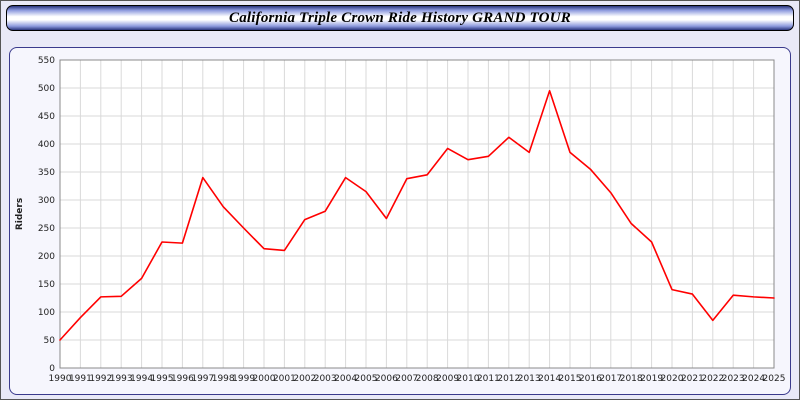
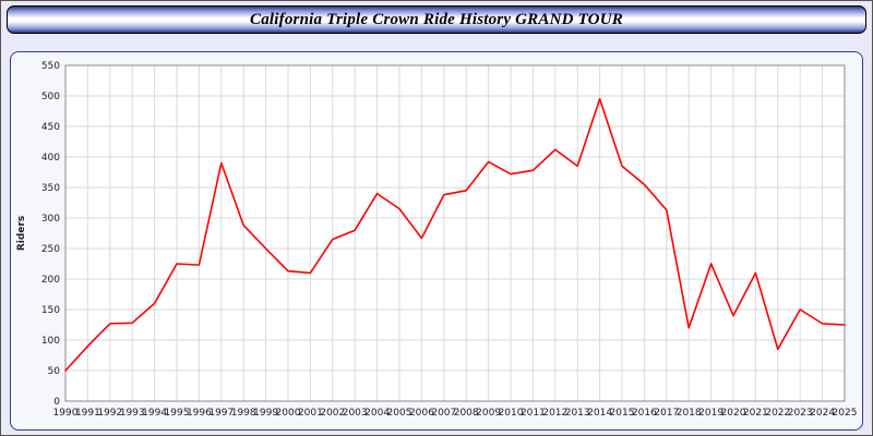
1997: 340 -> 390
2018: 260 -> 120
2021: 130 -> 210
2023: 130 -> 150
